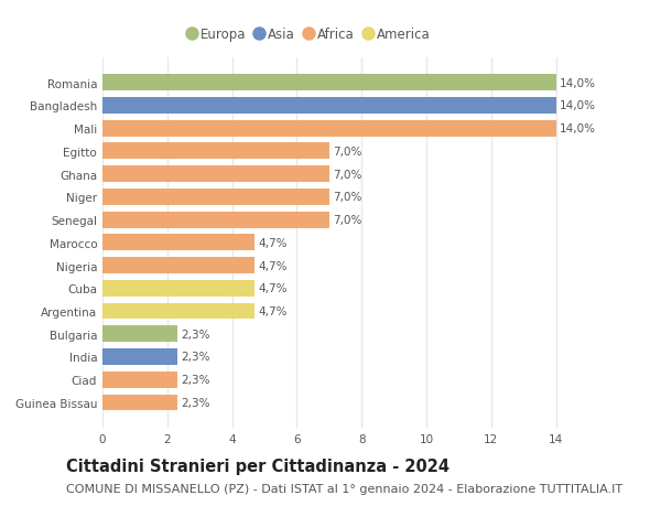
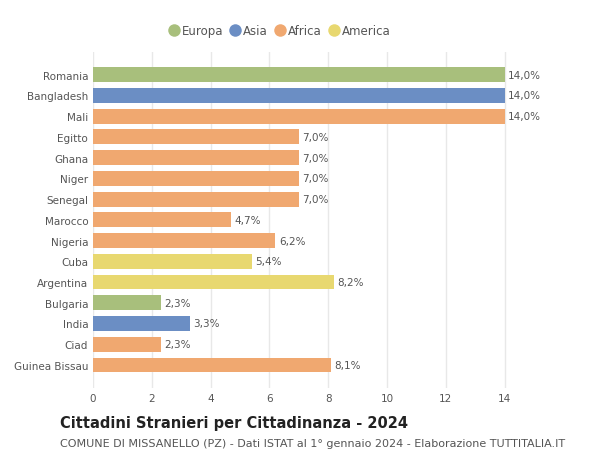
Nigeria: 4,7% -> 6,2%
Cuba: 4,7% -> 5,4%
Argentina: 4,7% -> 8,2%
India: 2,3% -> 3,3%
Guinea Bissau: 2,3% -> 8,1%
